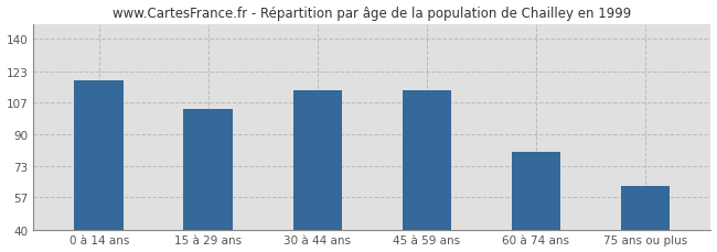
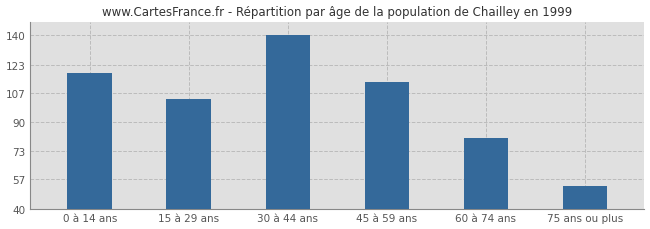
30 à 44 ans: 113 -> 140
75 ans ou plus: 63 -> 53
